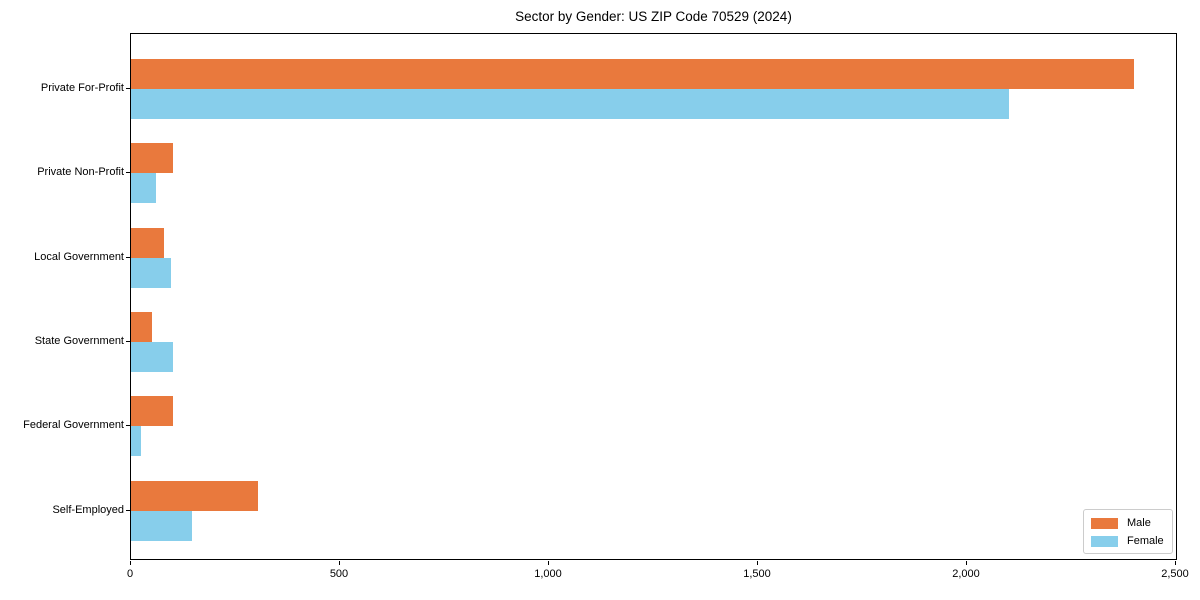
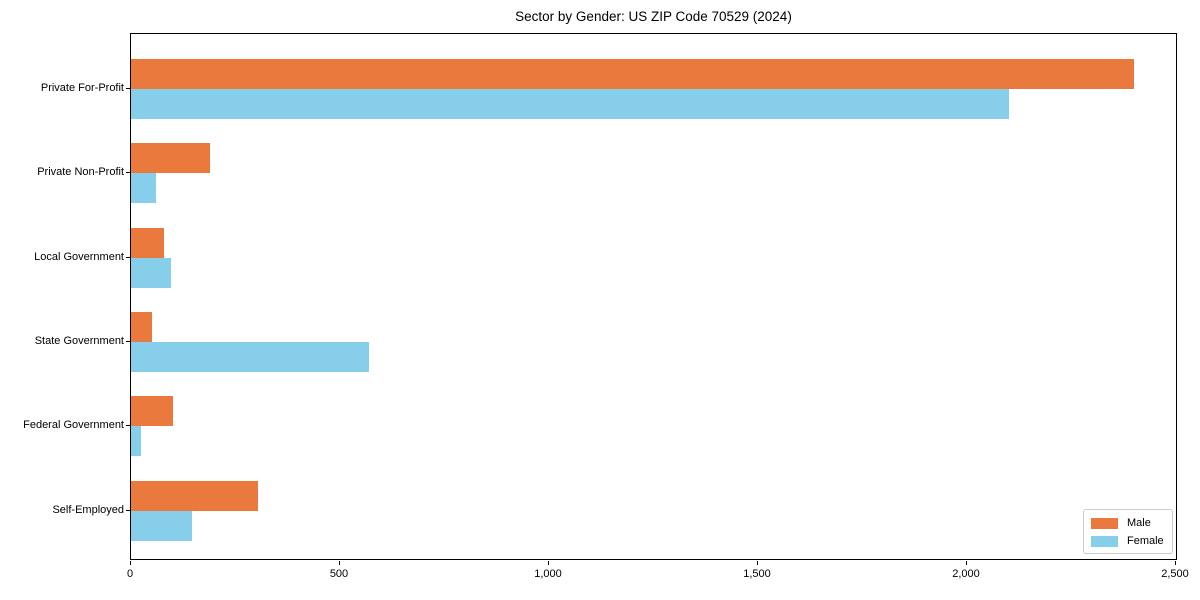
Male/Private Non-Profit: 100 -> 190
Female/State Government: 100 -> 570
